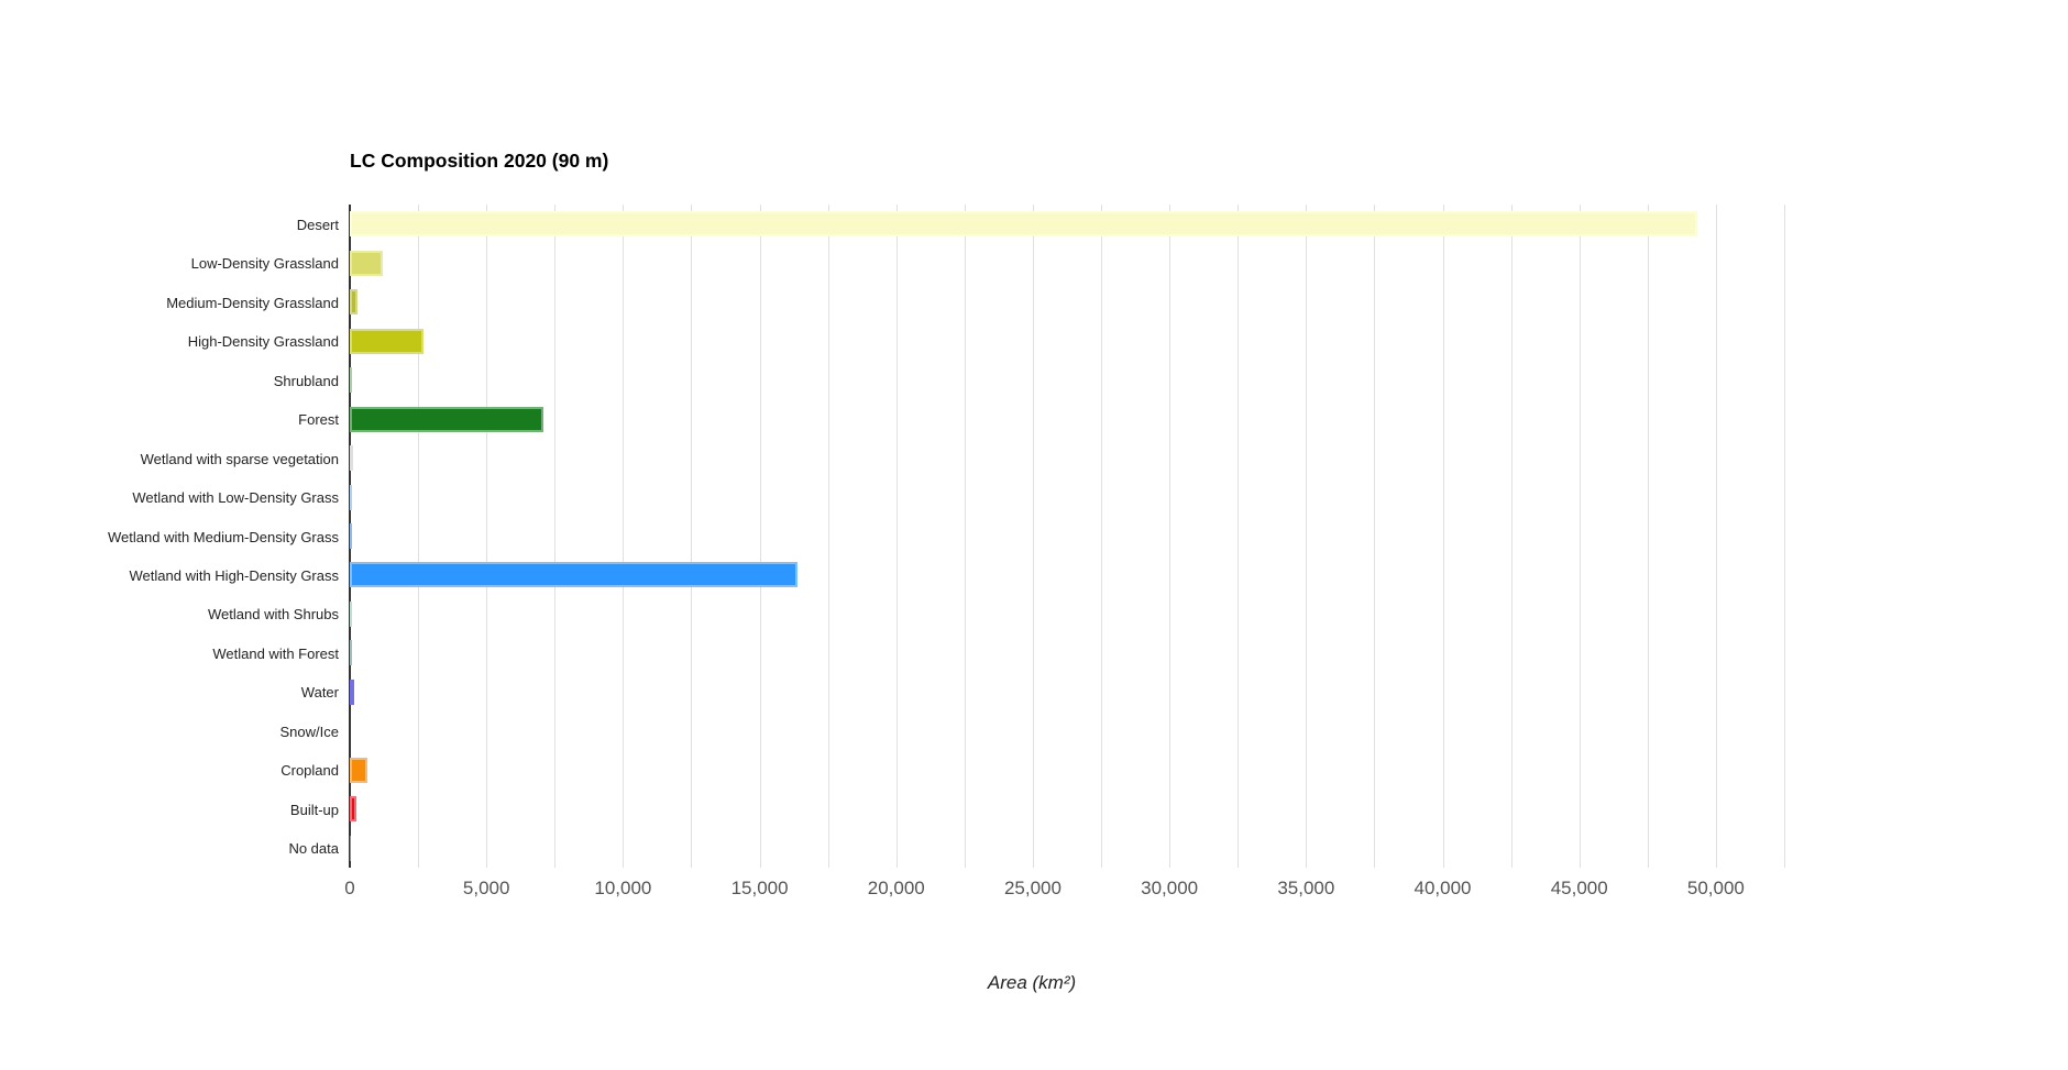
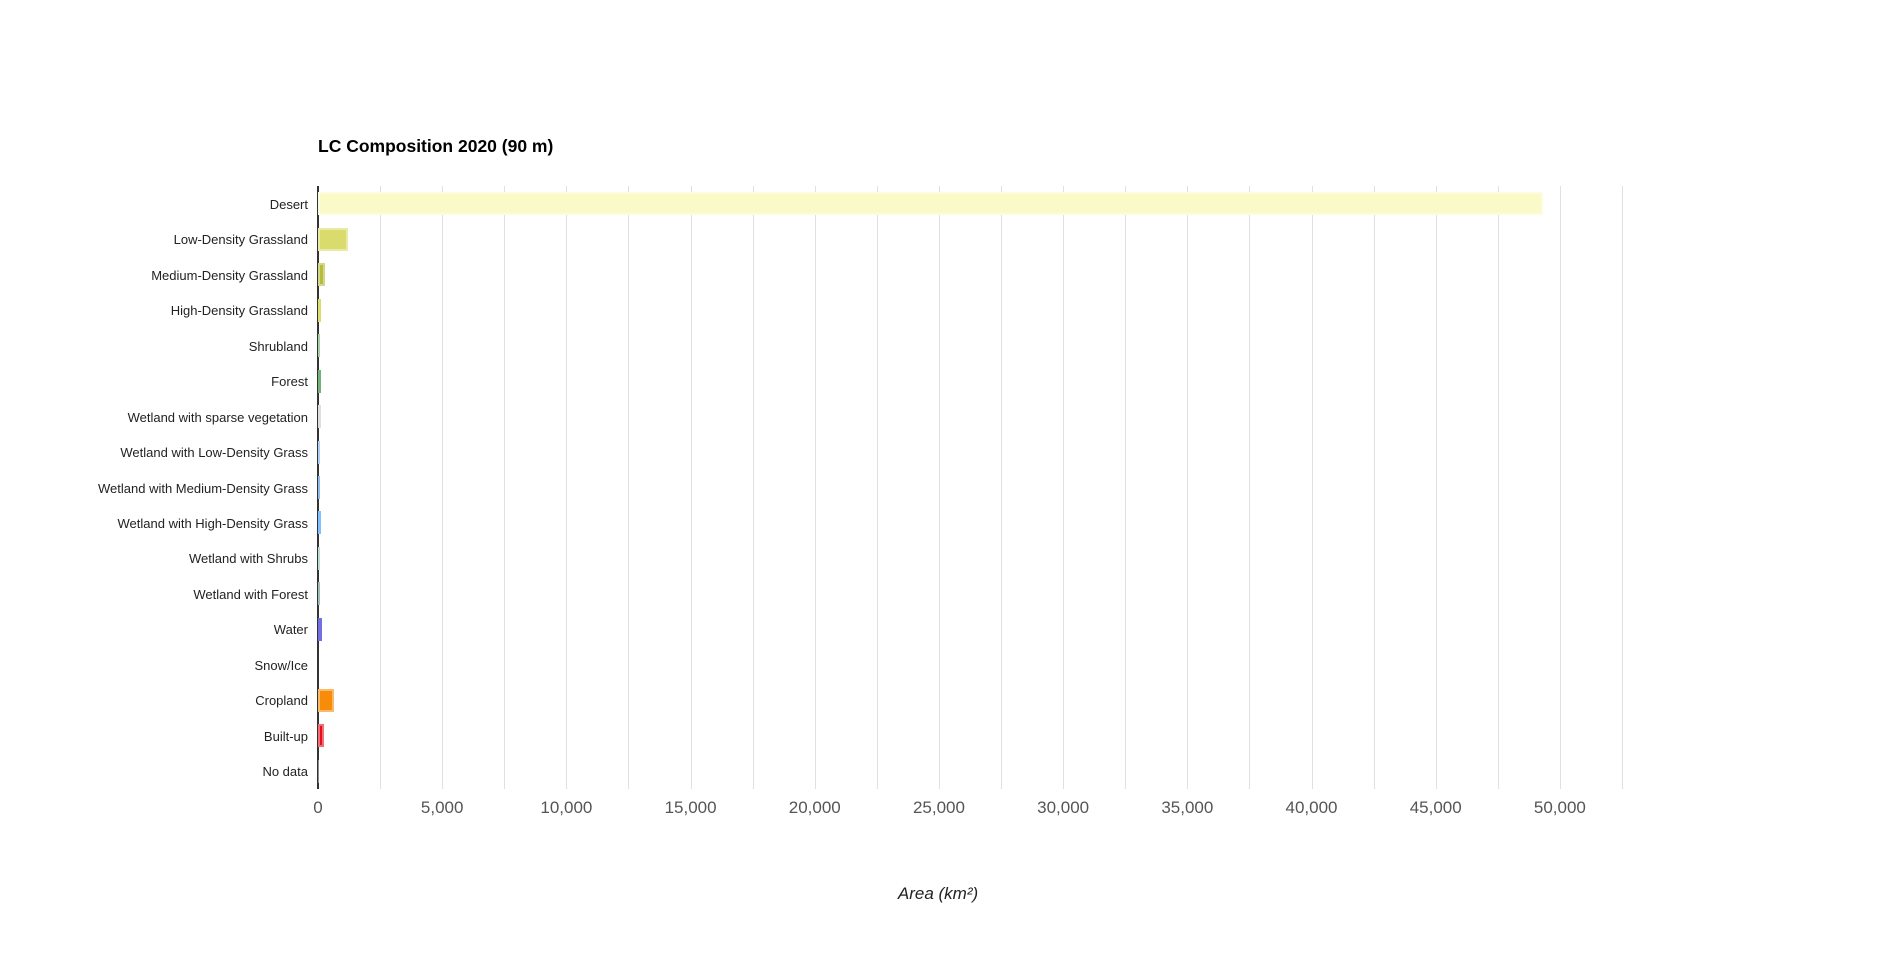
High-Density Grassland: 2700 -> 100
Forest: 7100 -> 100
Wetland with High-Density Grass: 16400 -> 100
